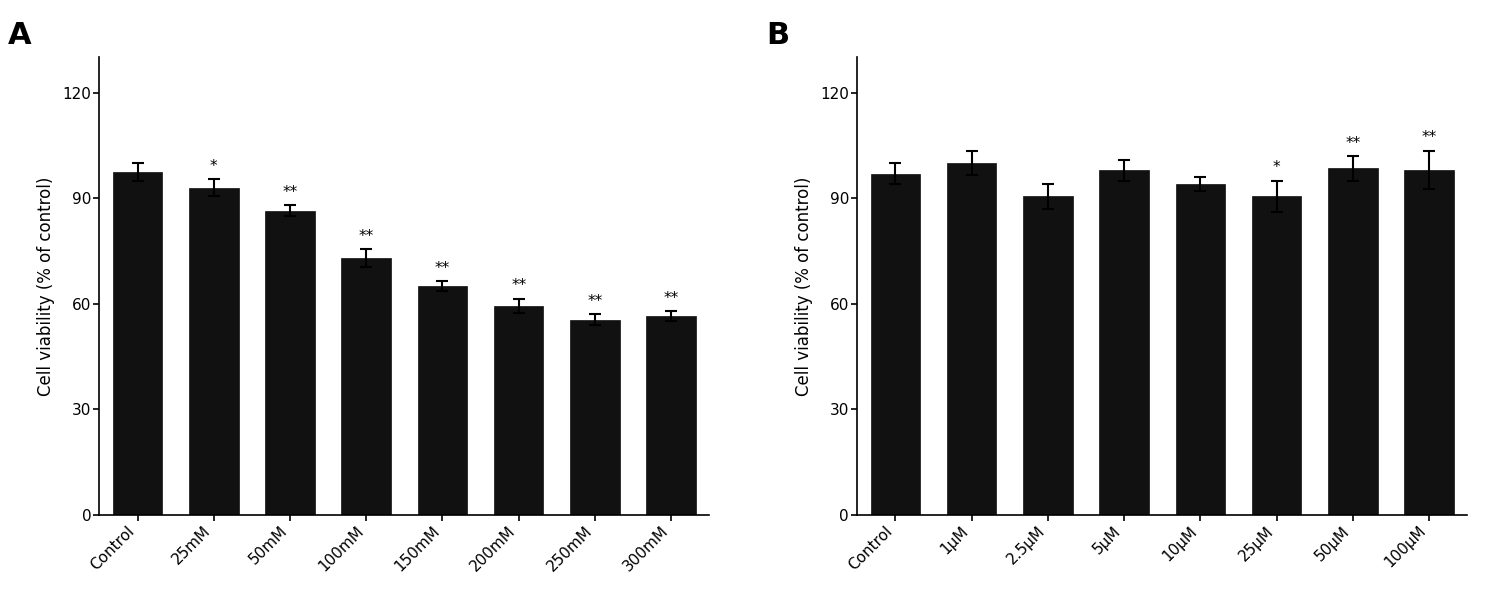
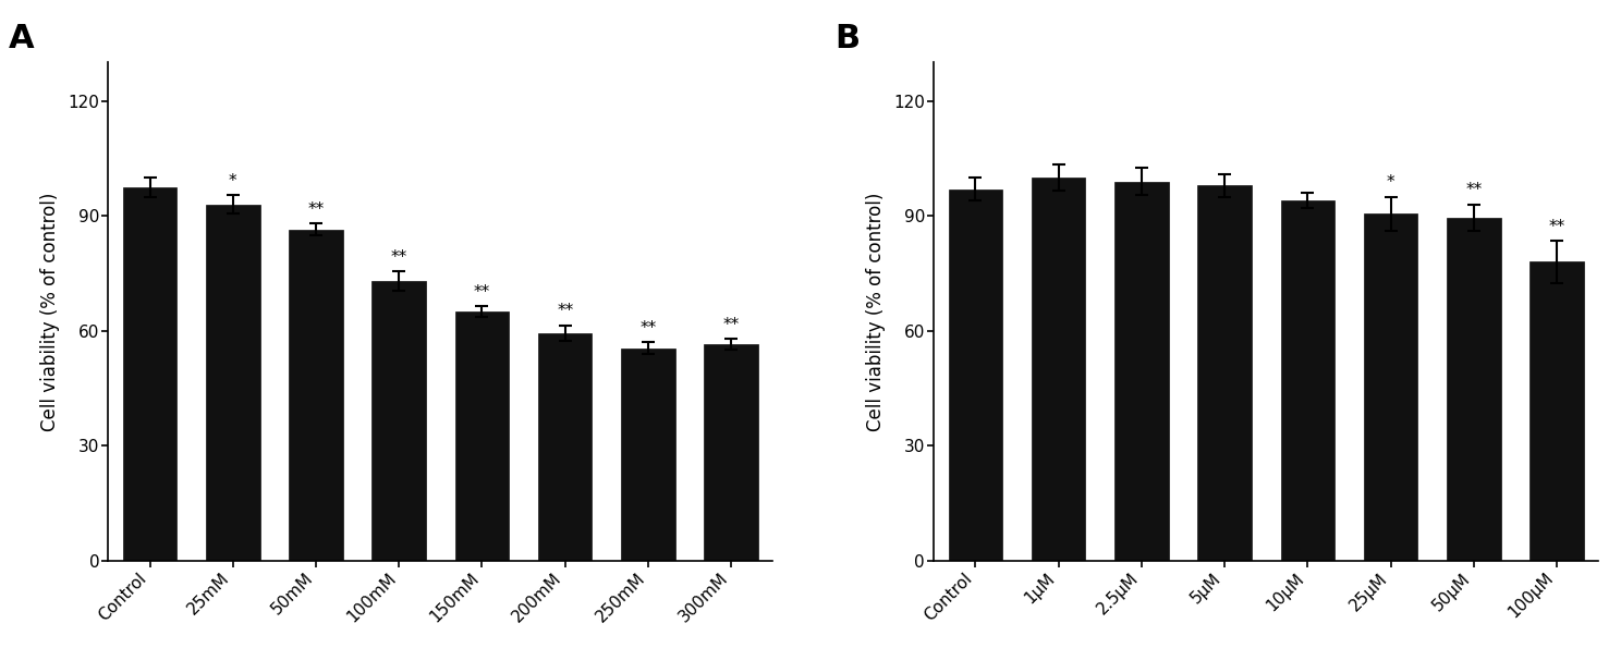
2.5μM: 90.5 -> 99.0
50μM: 98.5 -> 89.5
100μM: 98.0 -> 78.0
